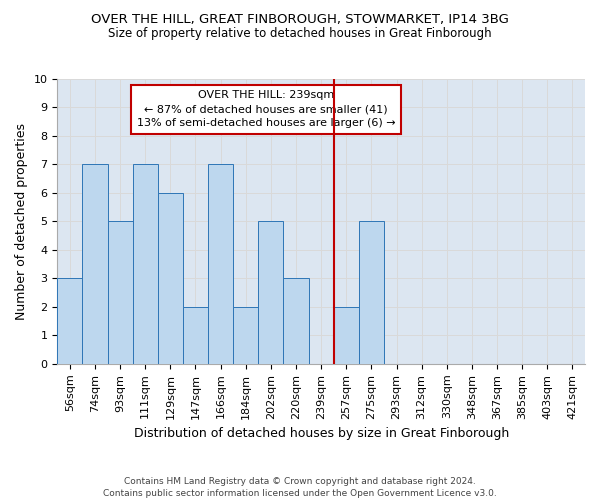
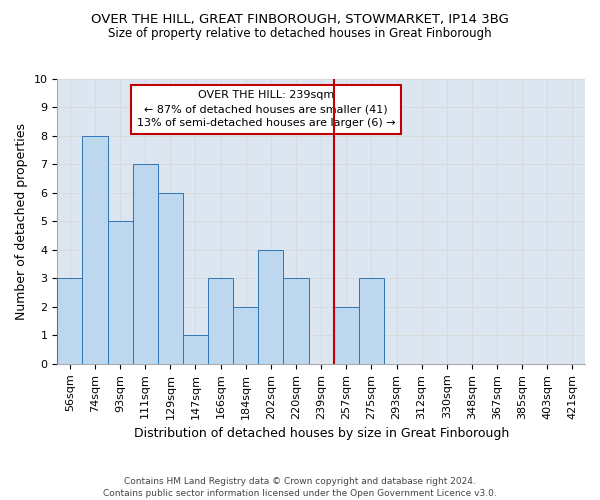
74sqm: 7 -> 8
147sqm: 2 -> 1
166sqm: 7 -> 3
202sqm: 5 -> 4
275sqm: 5 -> 3
